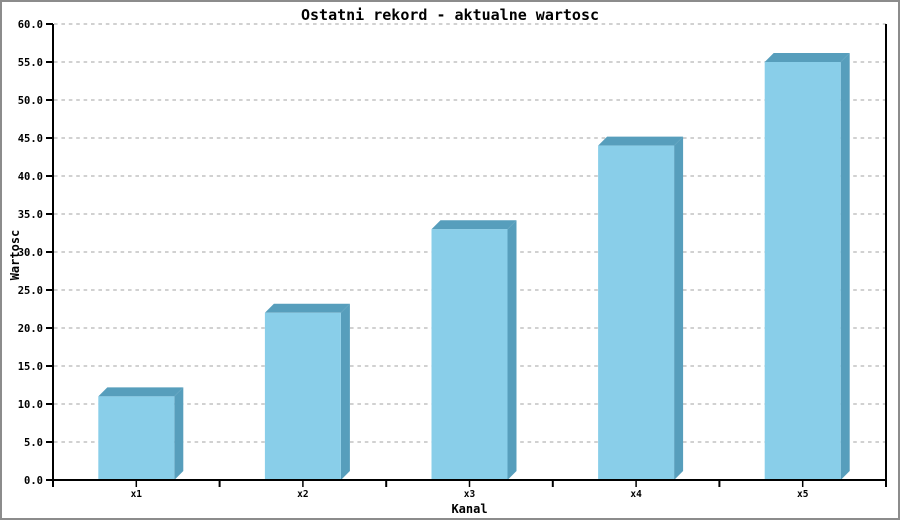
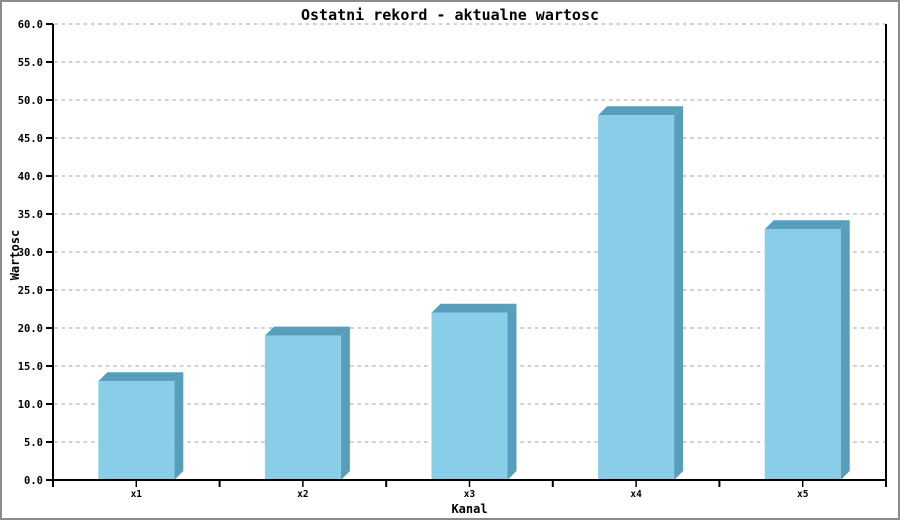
x1: 11 -> 13
x2: 22 -> 19
x3: 33 -> 22
x4: 44 -> 48
x5: 55 -> 33
